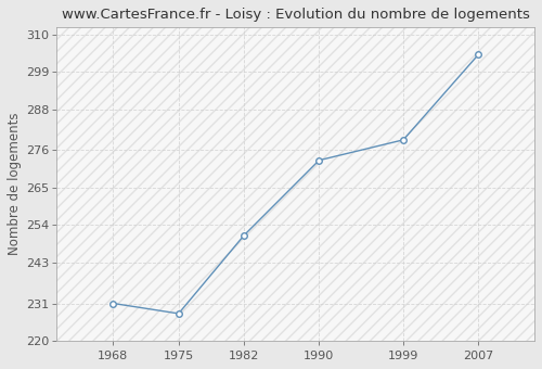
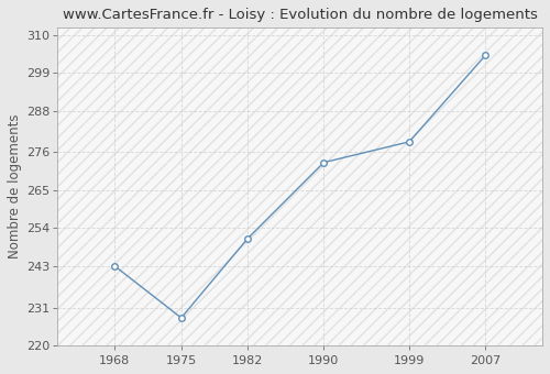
1968: 231 -> 243
